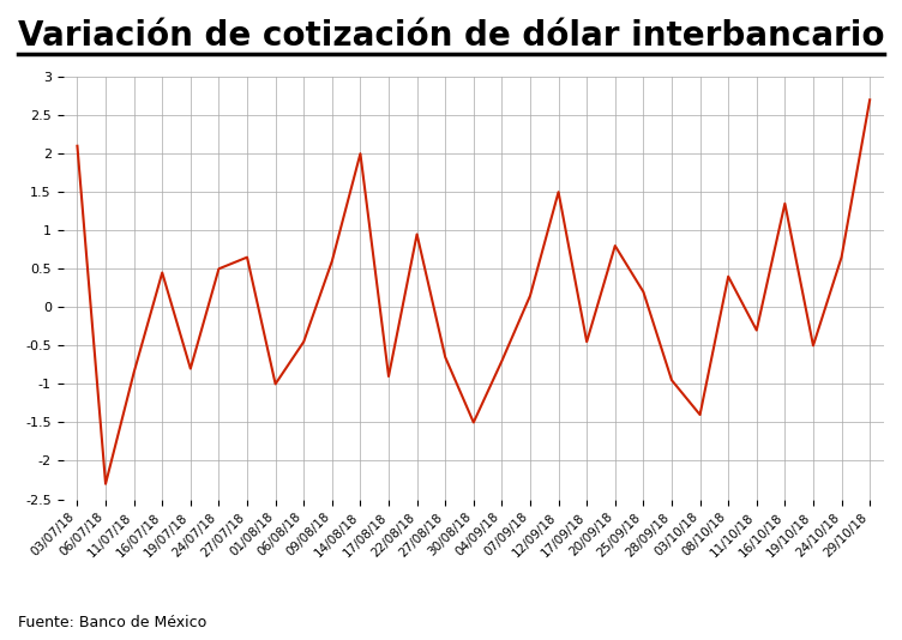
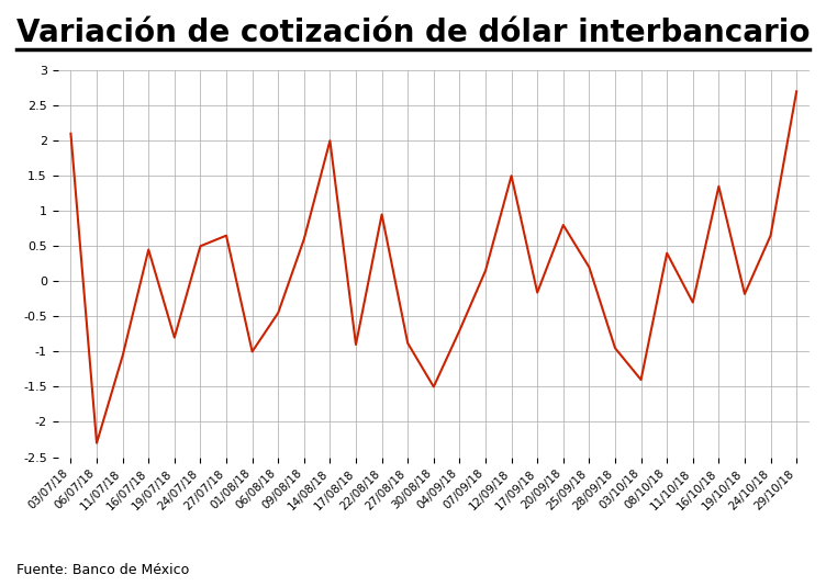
11/07/18: -0.85 -> -1.06
27/08/18: -0.65 -> -0.88
17/09/18: -0.45 -> -0.16
19/10/18: -0.50 -> -0.18
